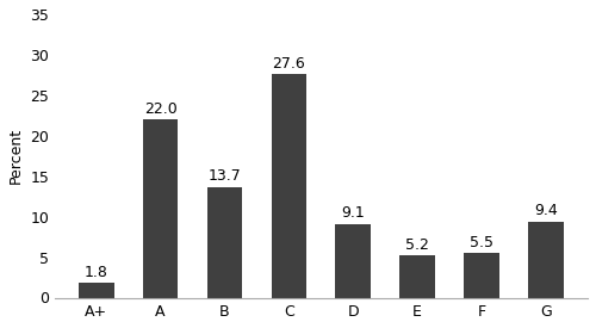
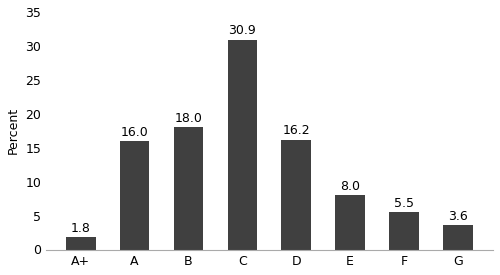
A: 22.0 -> 16.0
B: 13.7 -> 18.0
C: 27.6 -> 30.9
D: 9.1 -> 16.2
E: 5.2 -> 8.0
G: 9.4 -> 3.6
